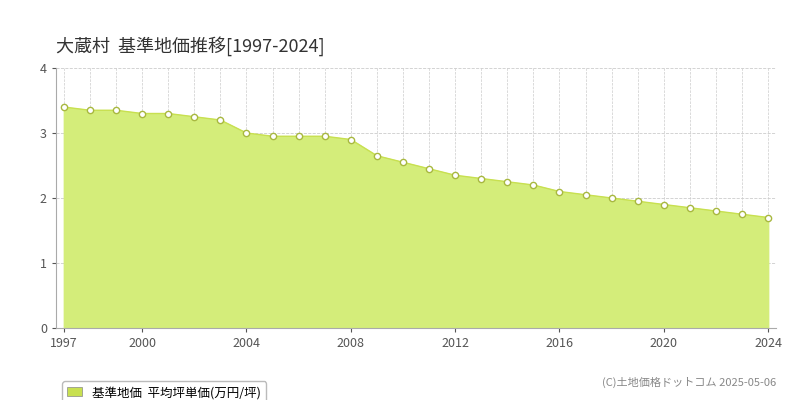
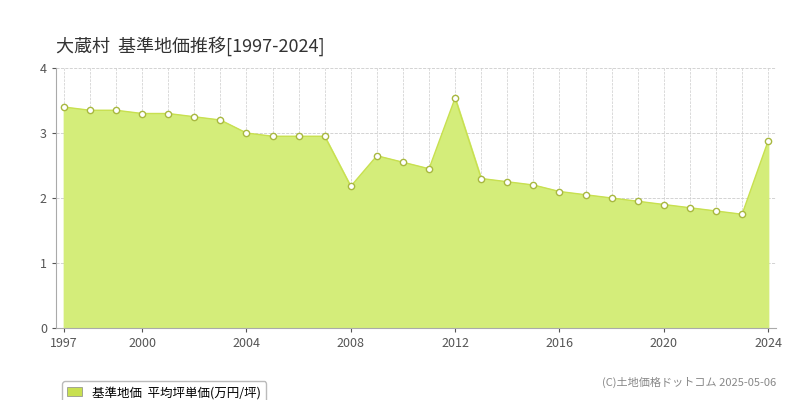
2008: 2.90 -> 2.18
2012: 2.35 -> 3.54
2024: 1.70 -> 2.88
